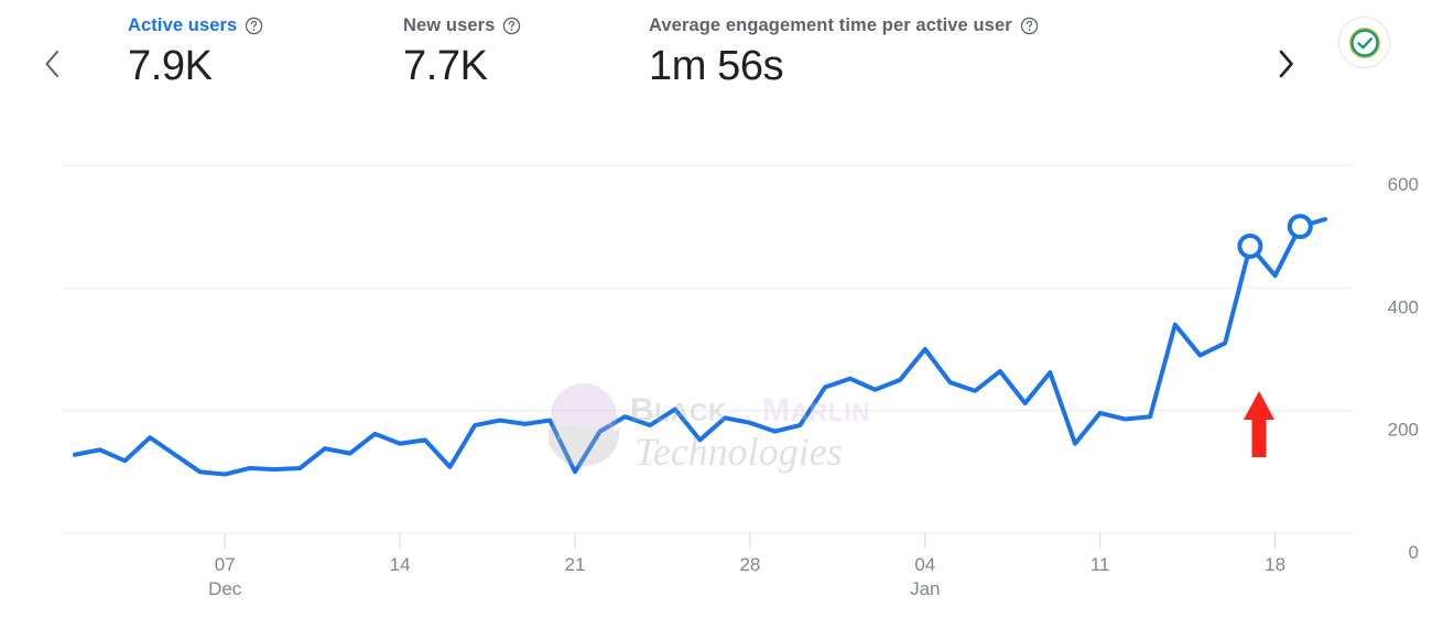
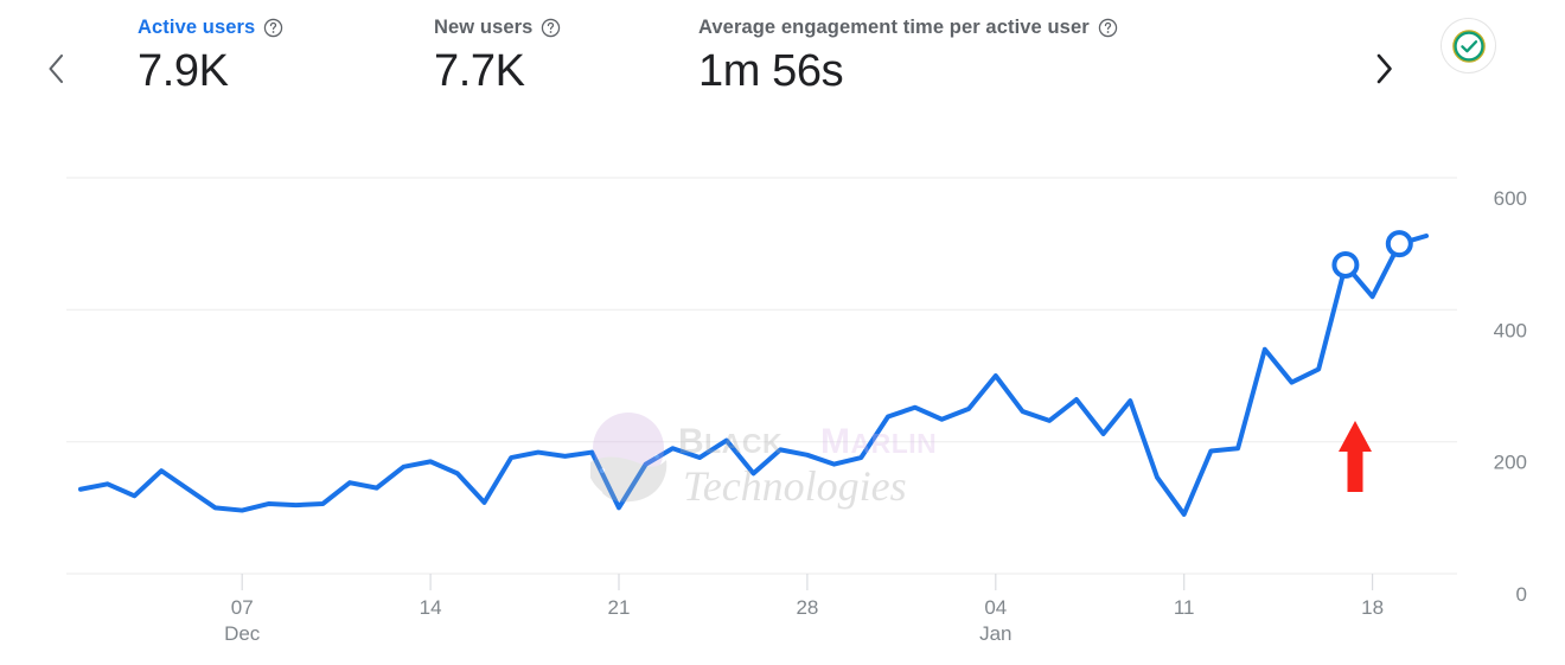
Dec 14: 150 -> 170
Jan 11: 200 -> 90
